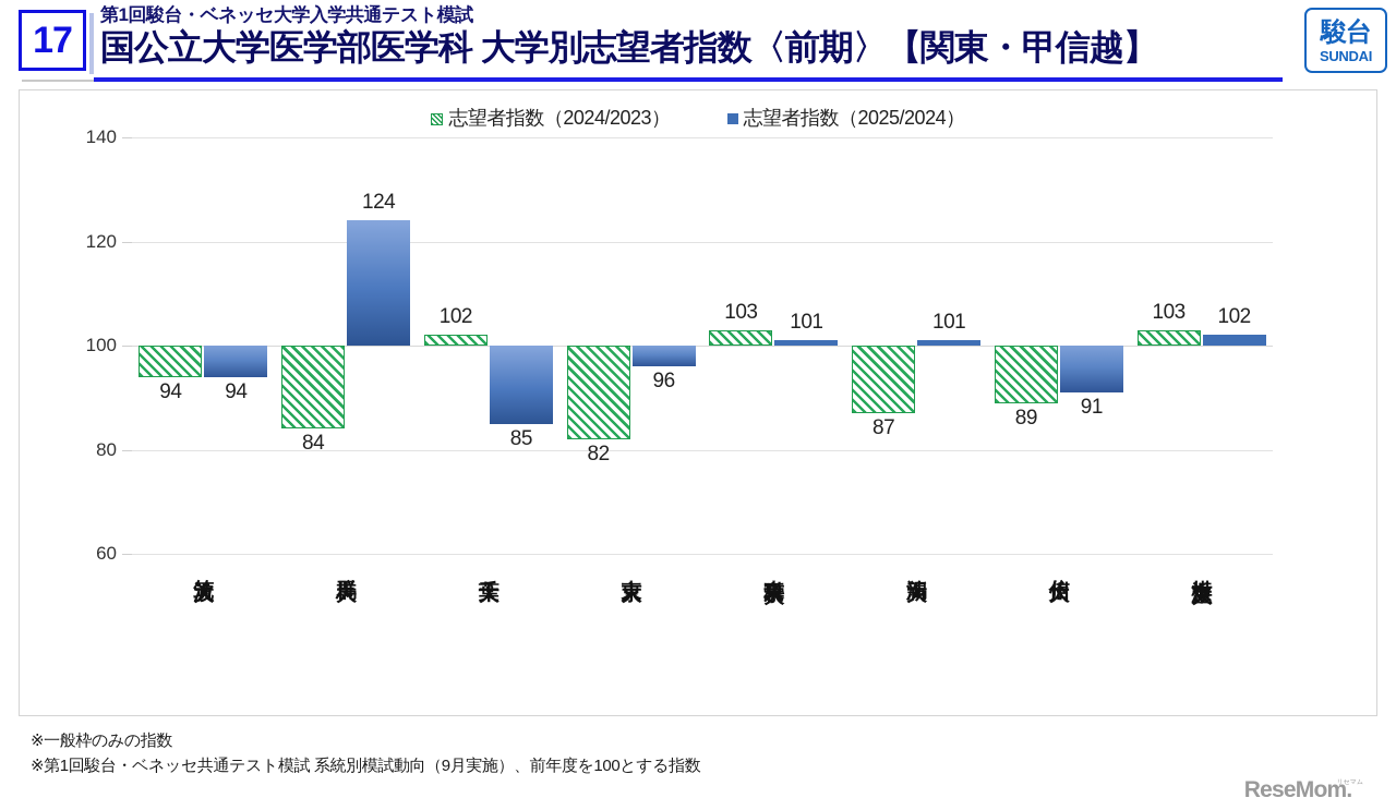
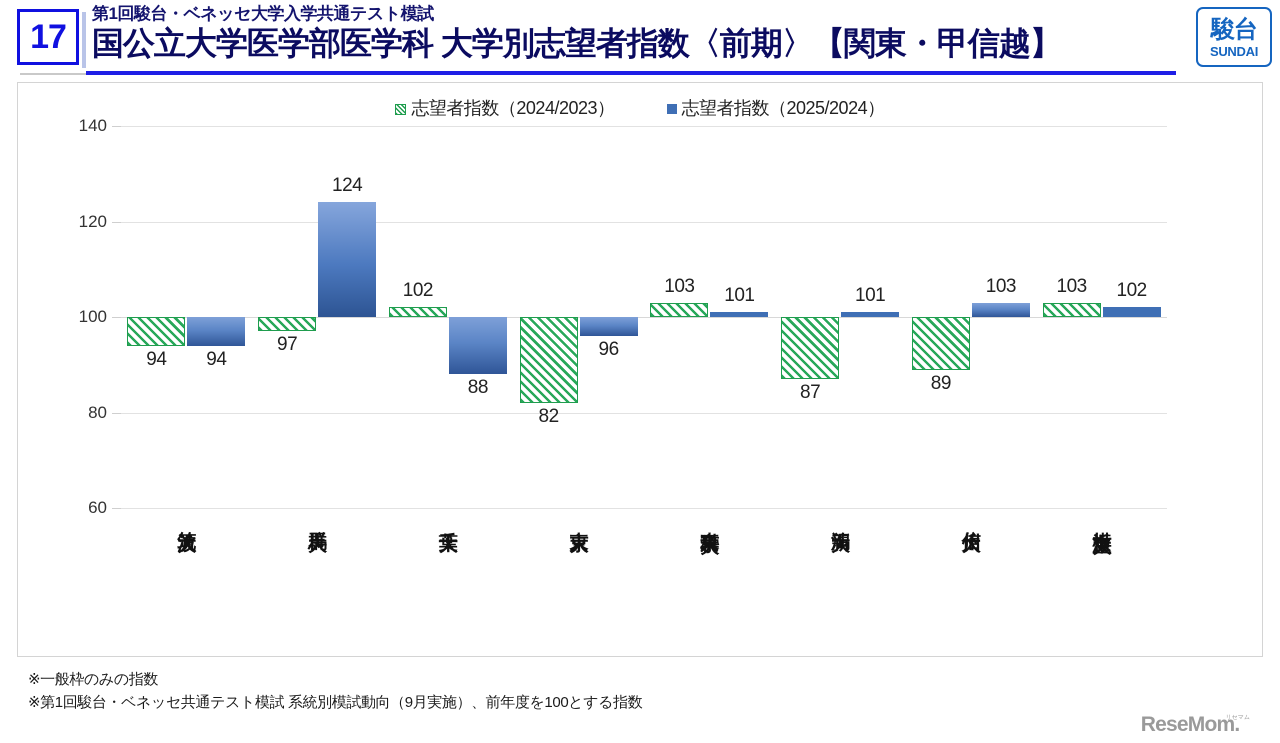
志望者指数（2024/2023）/群馬大: 84 -> 97
志望者指数（2025/2024）/千葉大: 85 -> 88
志望者指数（2025/2024）/信州大: 91 -> 103
